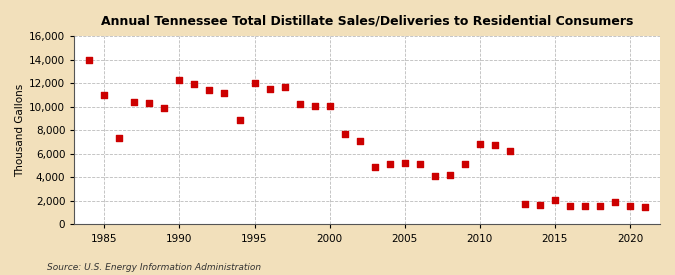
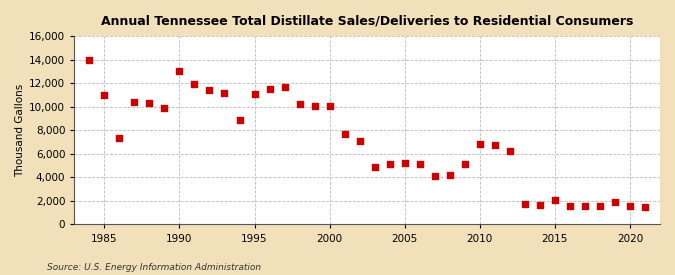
1990: 12,300 -> 13,000
1995: 12,000 -> 11,100
